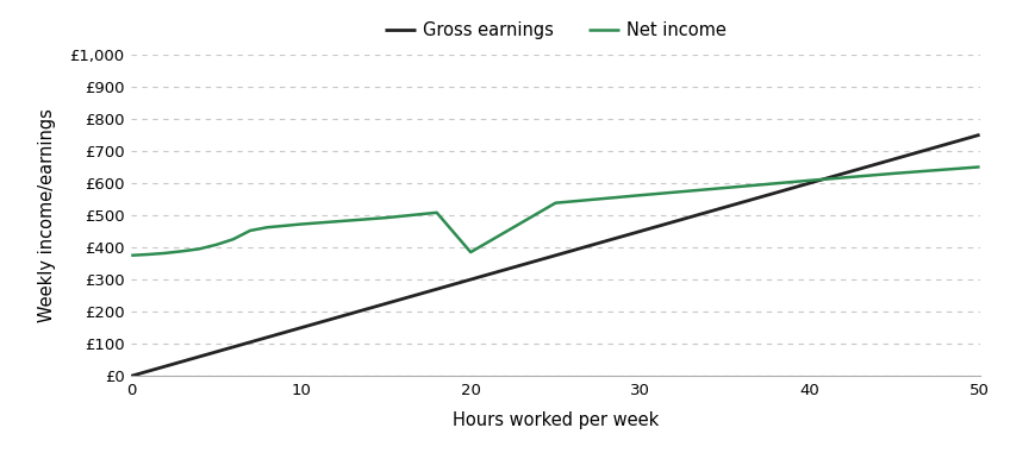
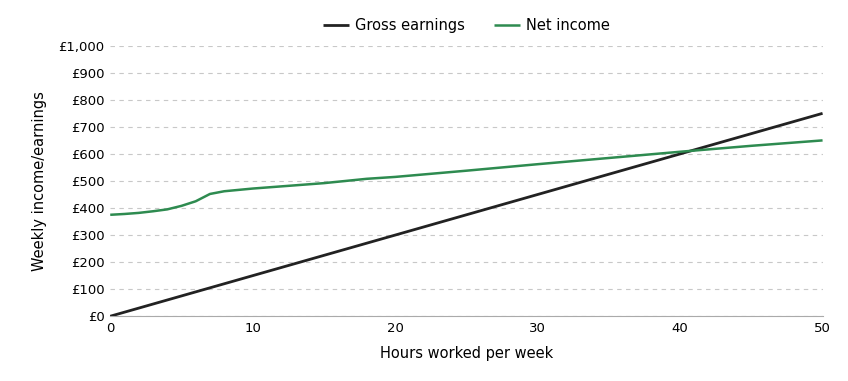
20: £385 -> £515
